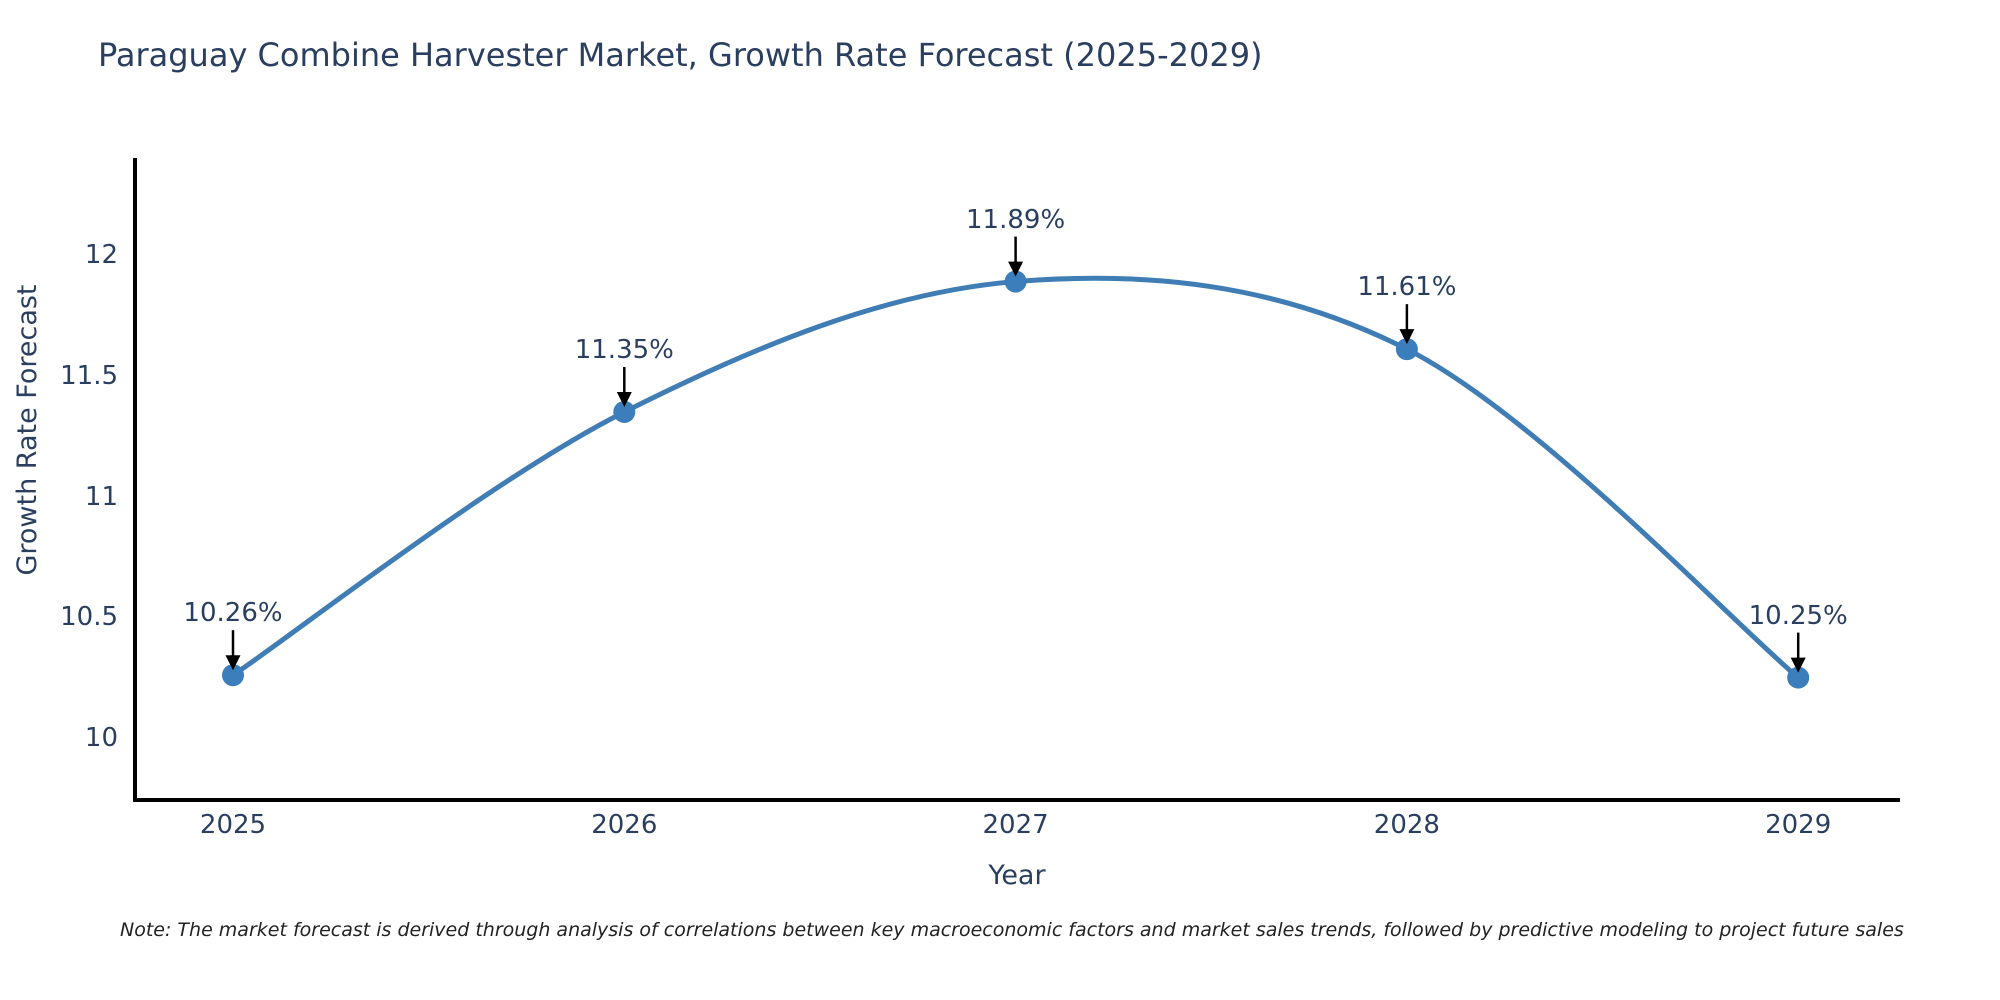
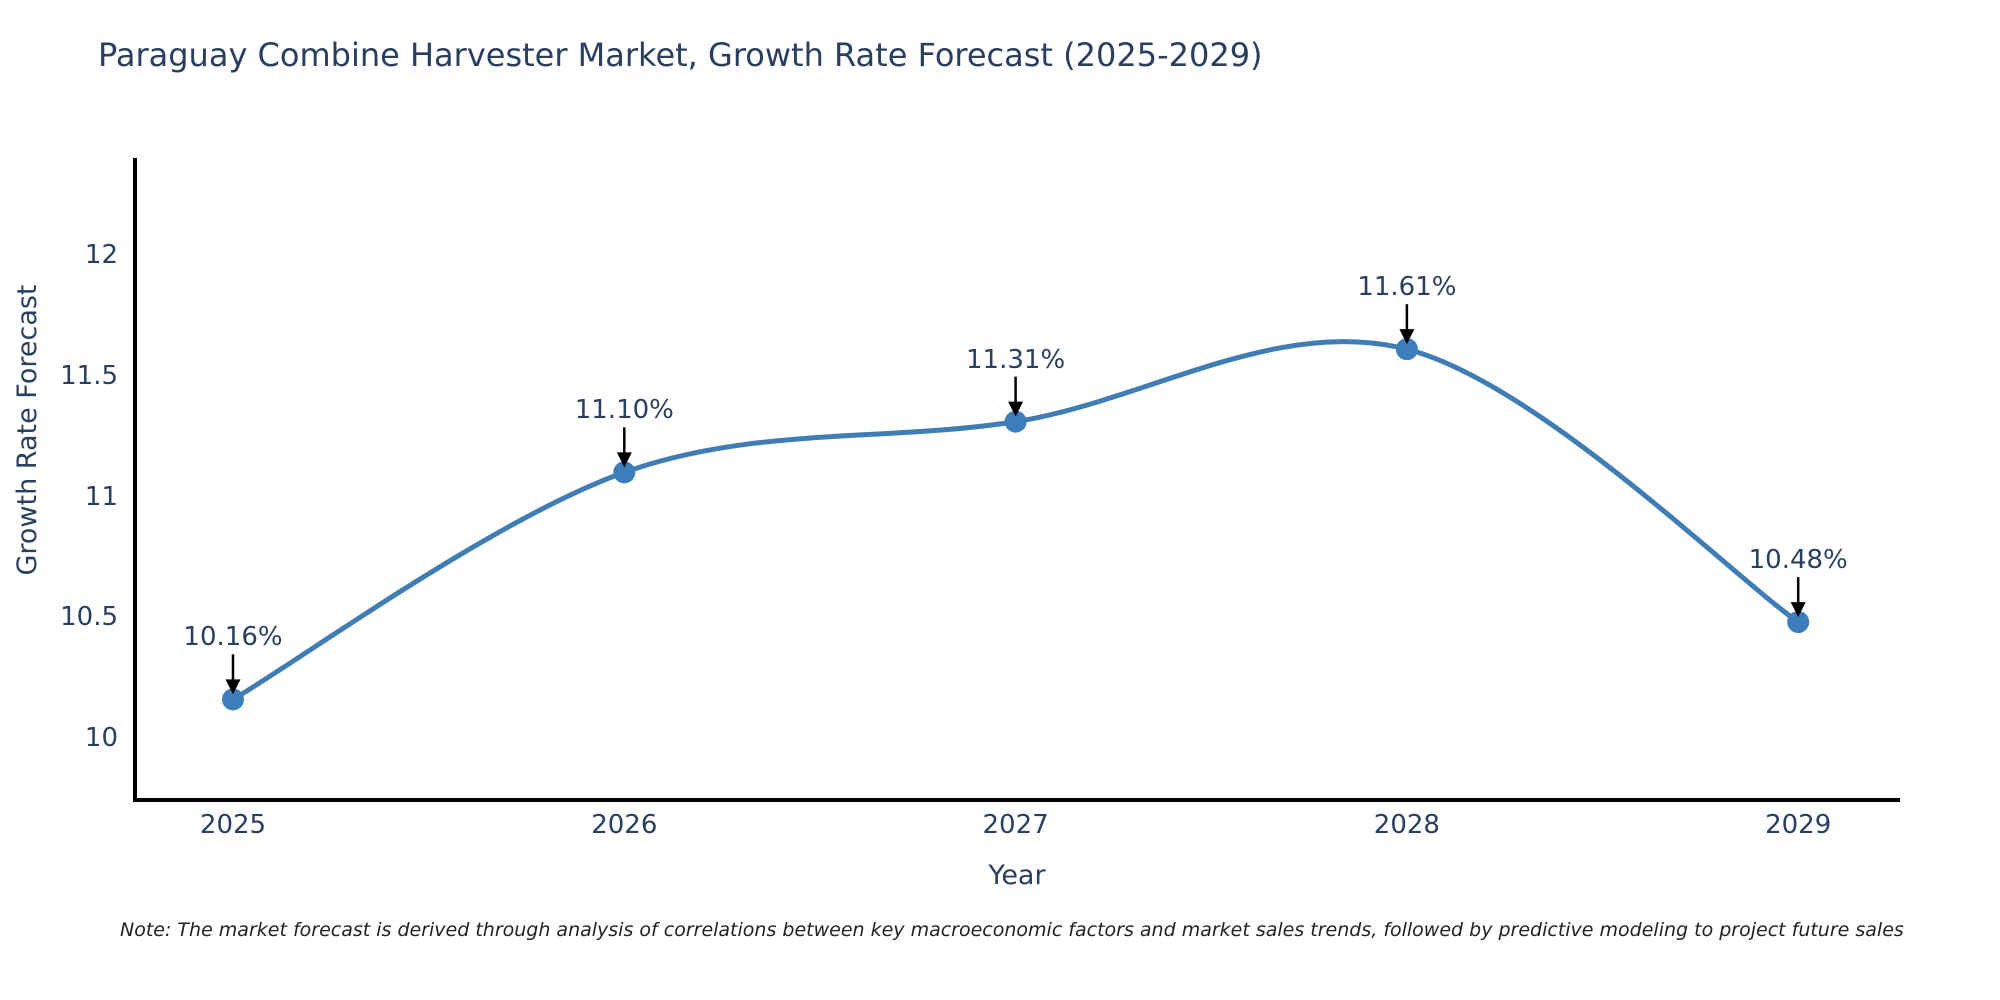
2025: 10.26% -> 10.16%
2026: 11.35% -> 11.10%
2027: 11.89% -> 11.31%
2029: 10.25% -> 10.48%
